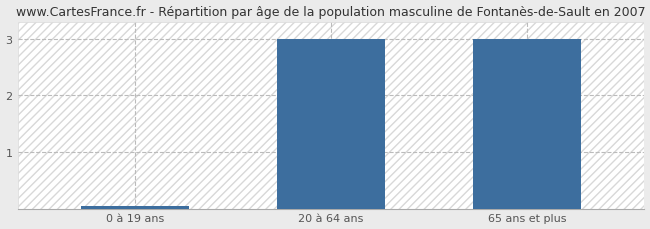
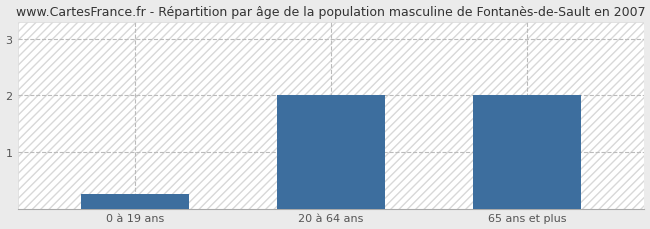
0 à 19 ans: 0.05 -> 0.26
20 à 64 ans: 3.00 -> 2.00
65 ans et plus: 3.00 -> 2.00
